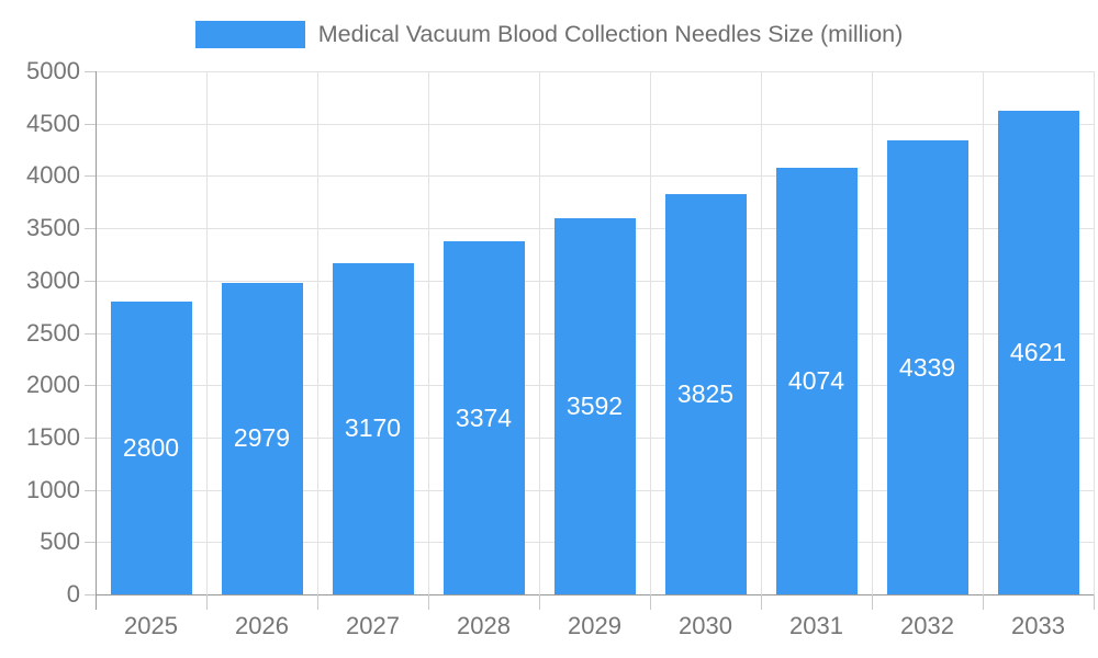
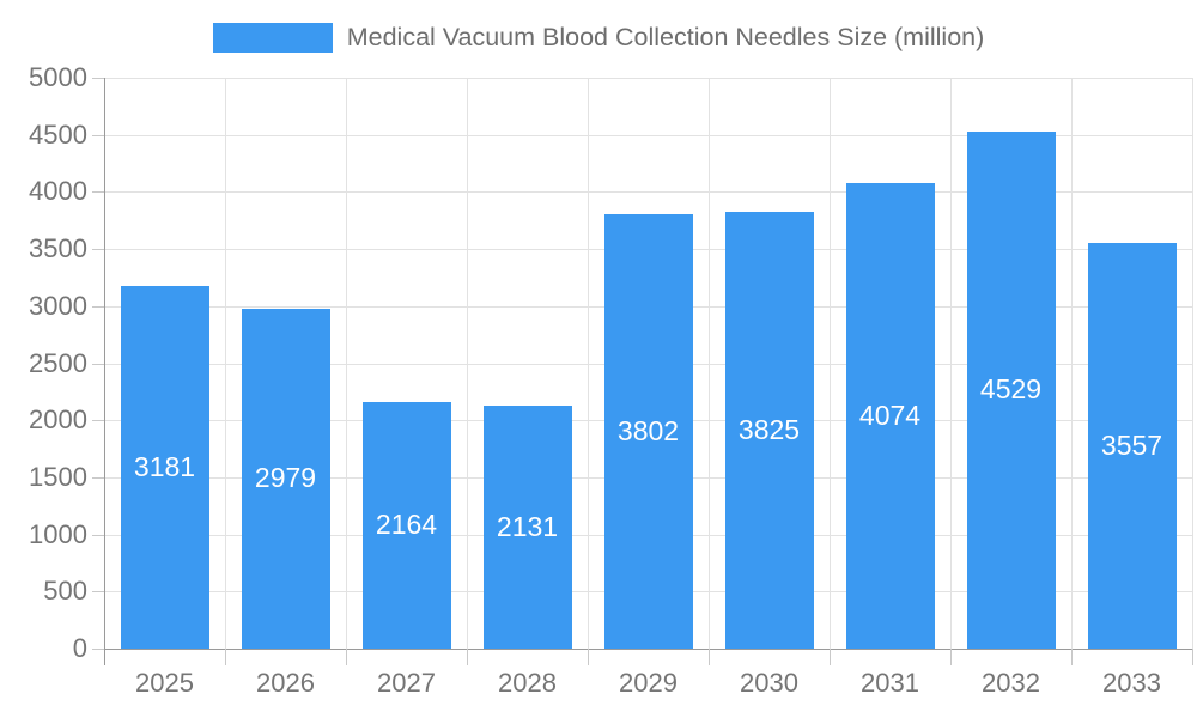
2025: 2800 -> 3181
2027: 3170 -> 2164
2028: 3374 -> 2131
2029: 3592 -> 3802
2032: 4339 -> 4529
2033: 4621 -> 3557
